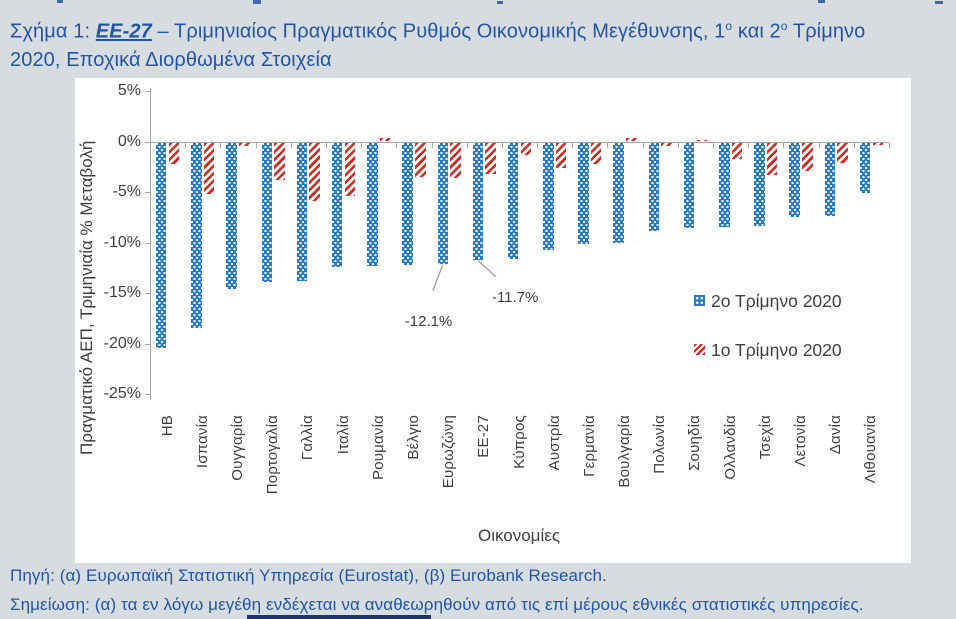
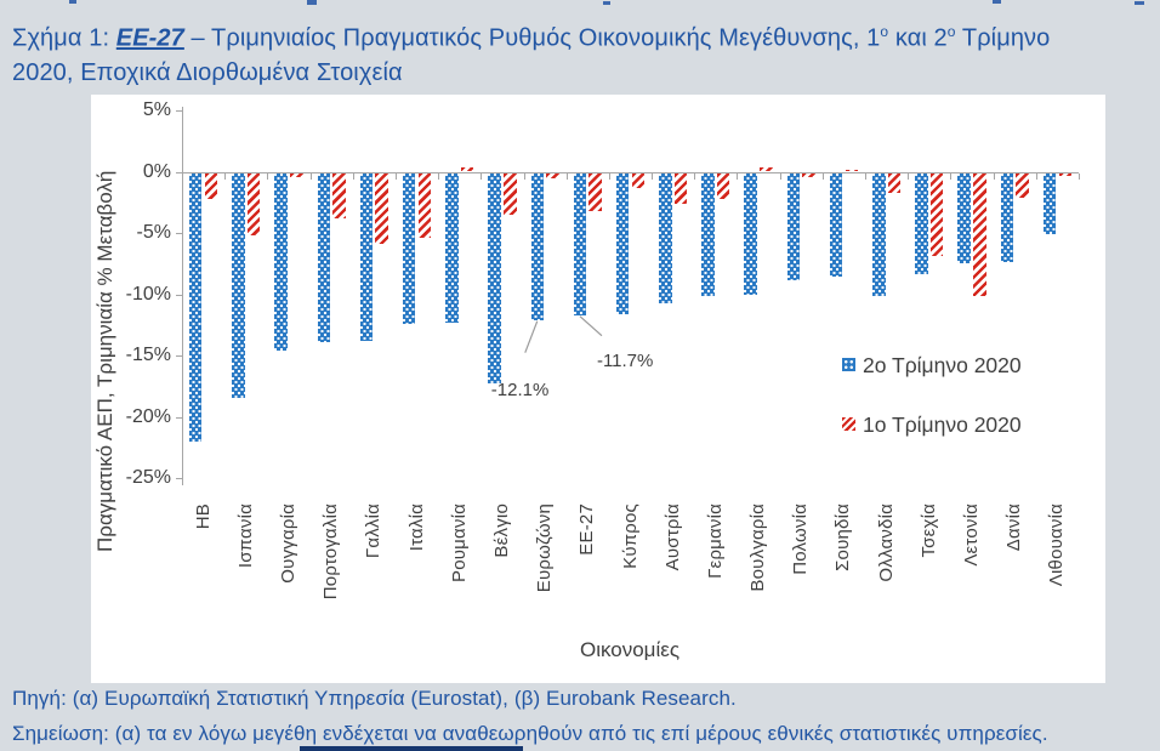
2ο Τρίμηνο 2020/ΗΒ: -20.4% -> -22.0%
2ο Τρίμηνο 2020/Βέλγιο: -12.2% -> -17.3%
1ο Τρίμηνο 2020/Ευρωζώνη: -3.6% -> -0.5%
2ο Τρίμηνο 2020/Ολλανδία: -8.5% -> -10.1%
1ο Τρίμηνο 2020/Τσεχία: -3.3% -> -6.9%
1ο Τρίμηνο 2020/Λετονία: -2.9% -> -10.1%
